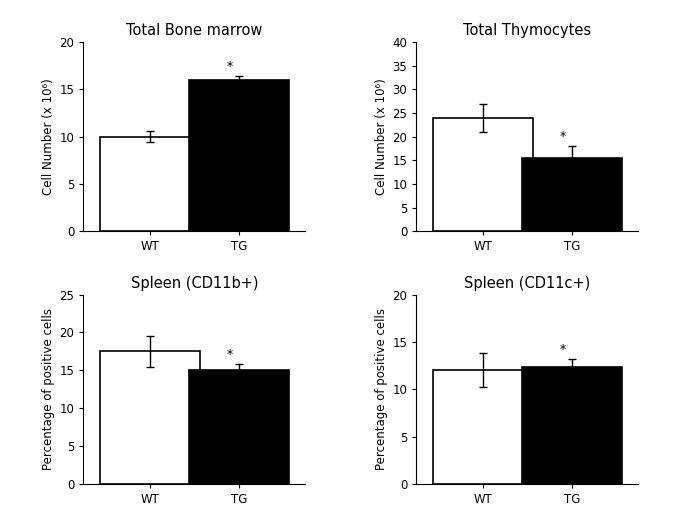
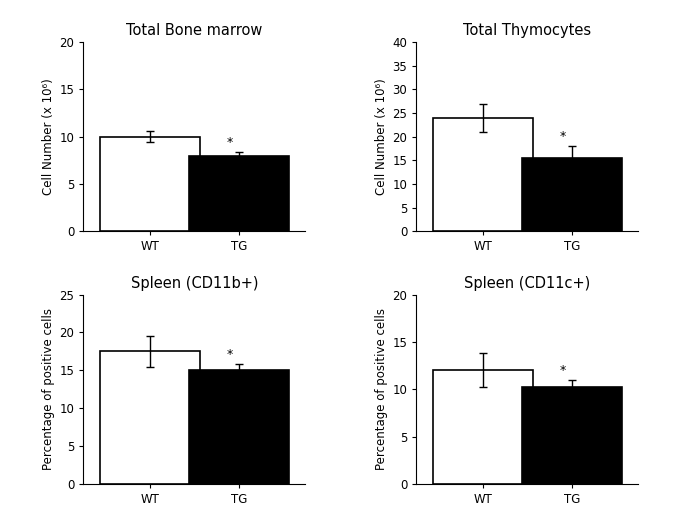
Total Bone marrow/TG: 16 -> 8
Spleen (CD11c+)/TG: 12.4 -> 10.2
